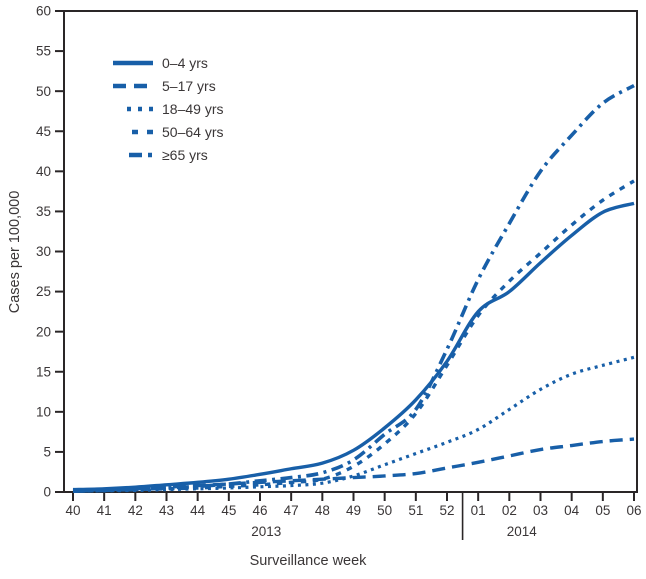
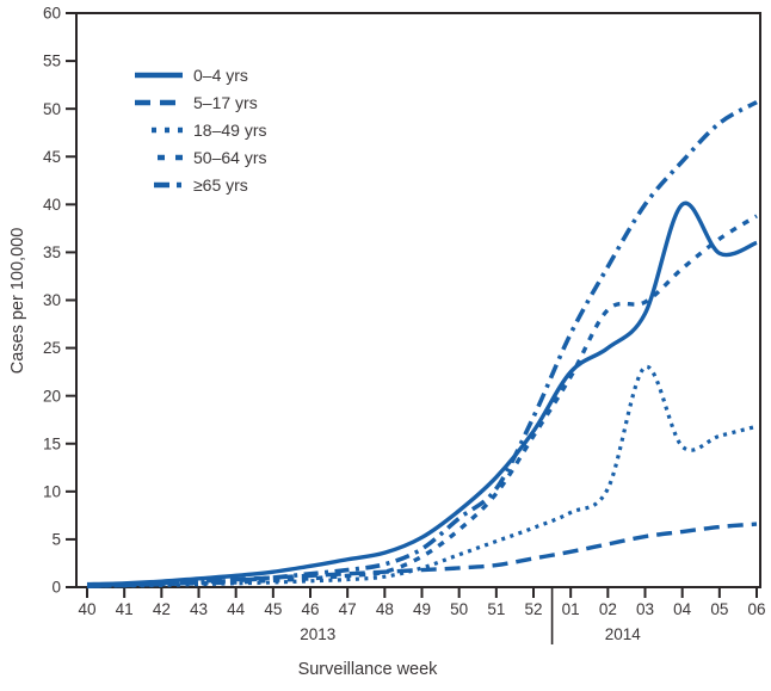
50–64 yrs/02: 26 -> 29
18–49 yrs/03: 13 -> 23
0–4 yrs/04: 32 -> 40
